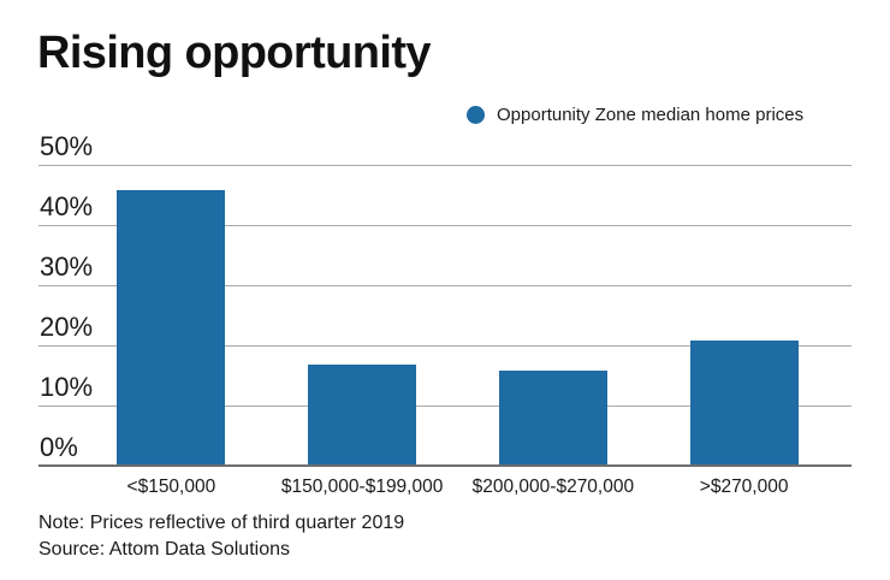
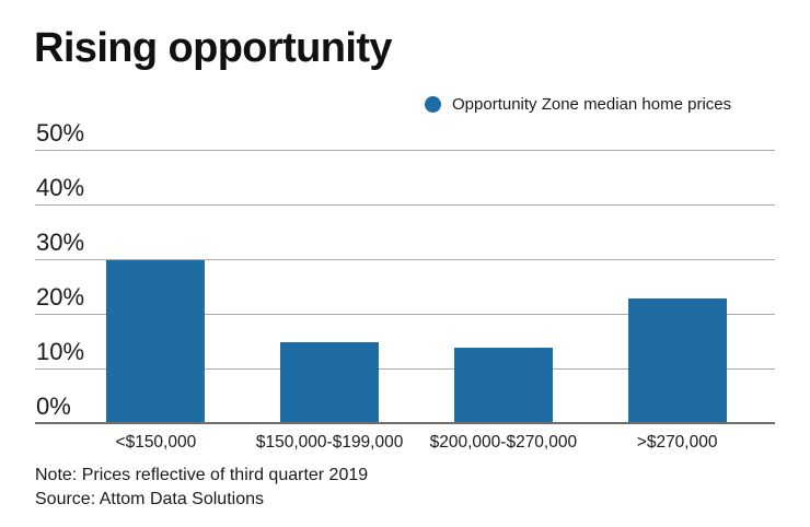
<$150,000: 46% -> 30%
$150,000-$199,000: 17% -> 15%
$200,000-$270,000: 16% -> 14%
>$270,000: 21% -> 23%
